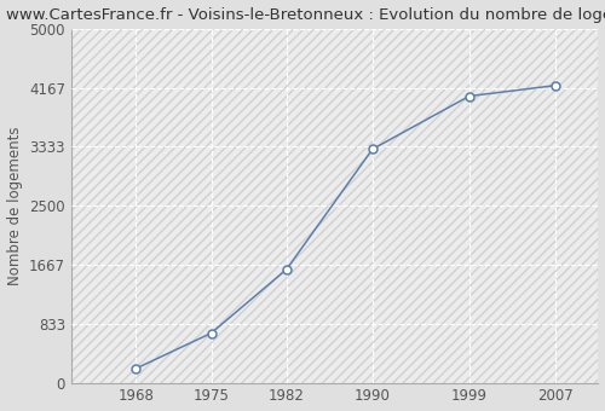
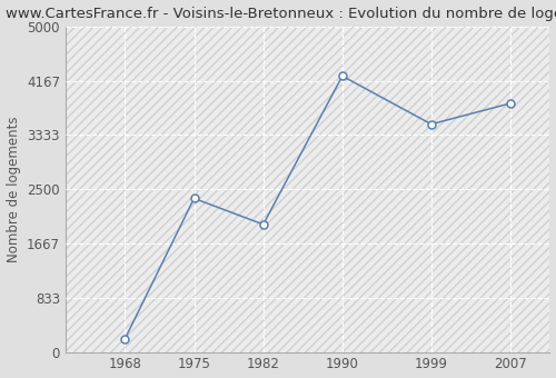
1975: 700 -> 2360
1982: 1600 -> 1960
1990: 3300 -> 4240
1999: 4050 -> 3500
2007: 4200 -> 3820
